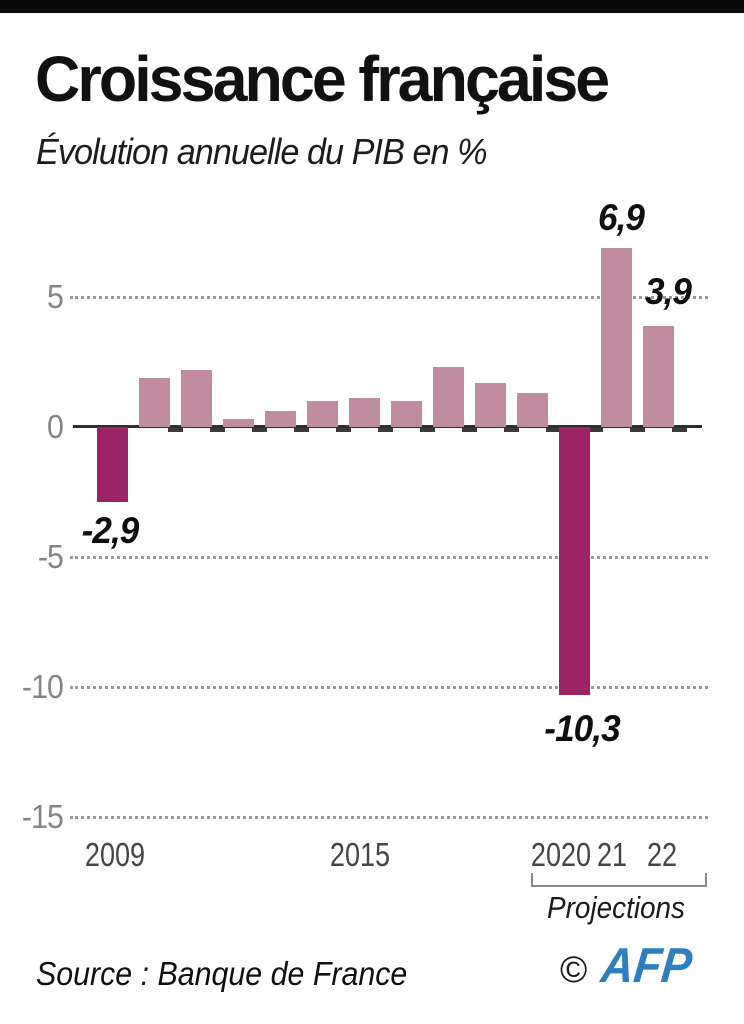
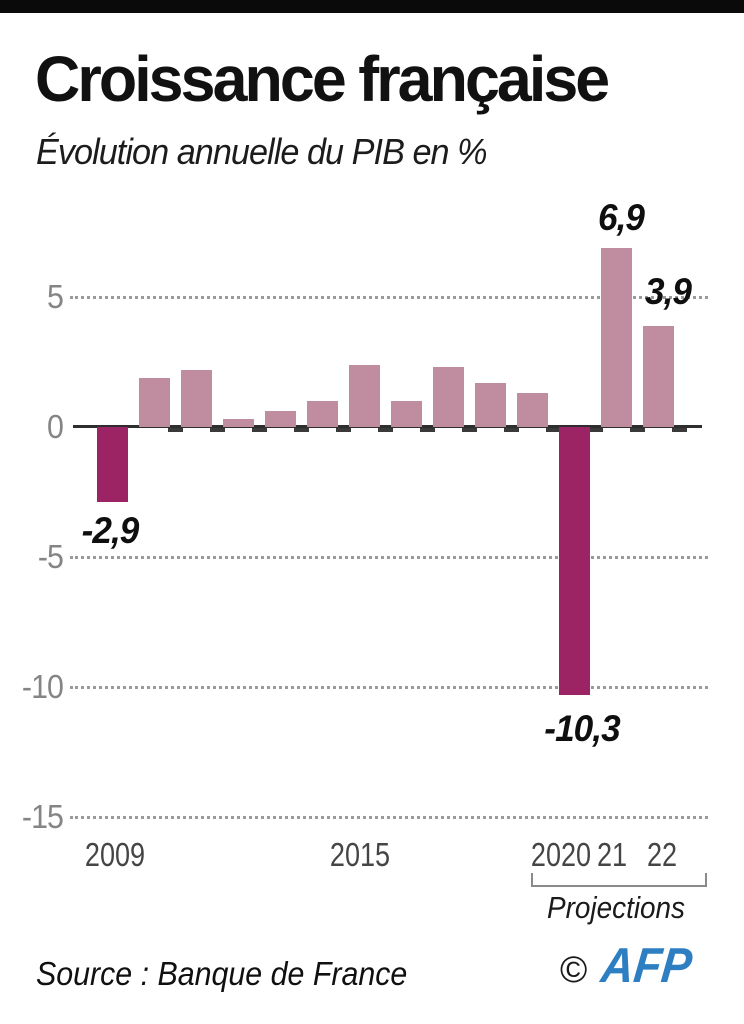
2015: 1.1 -> 2.4
